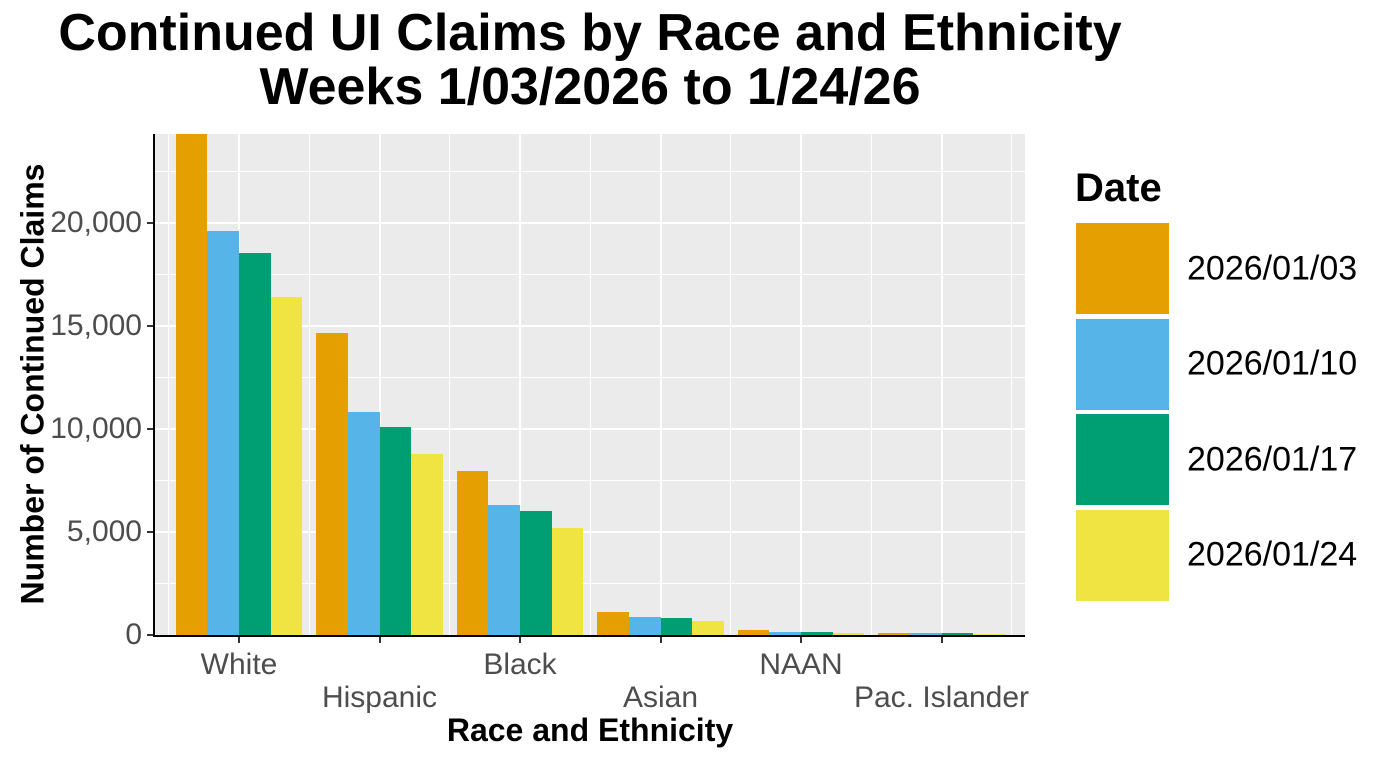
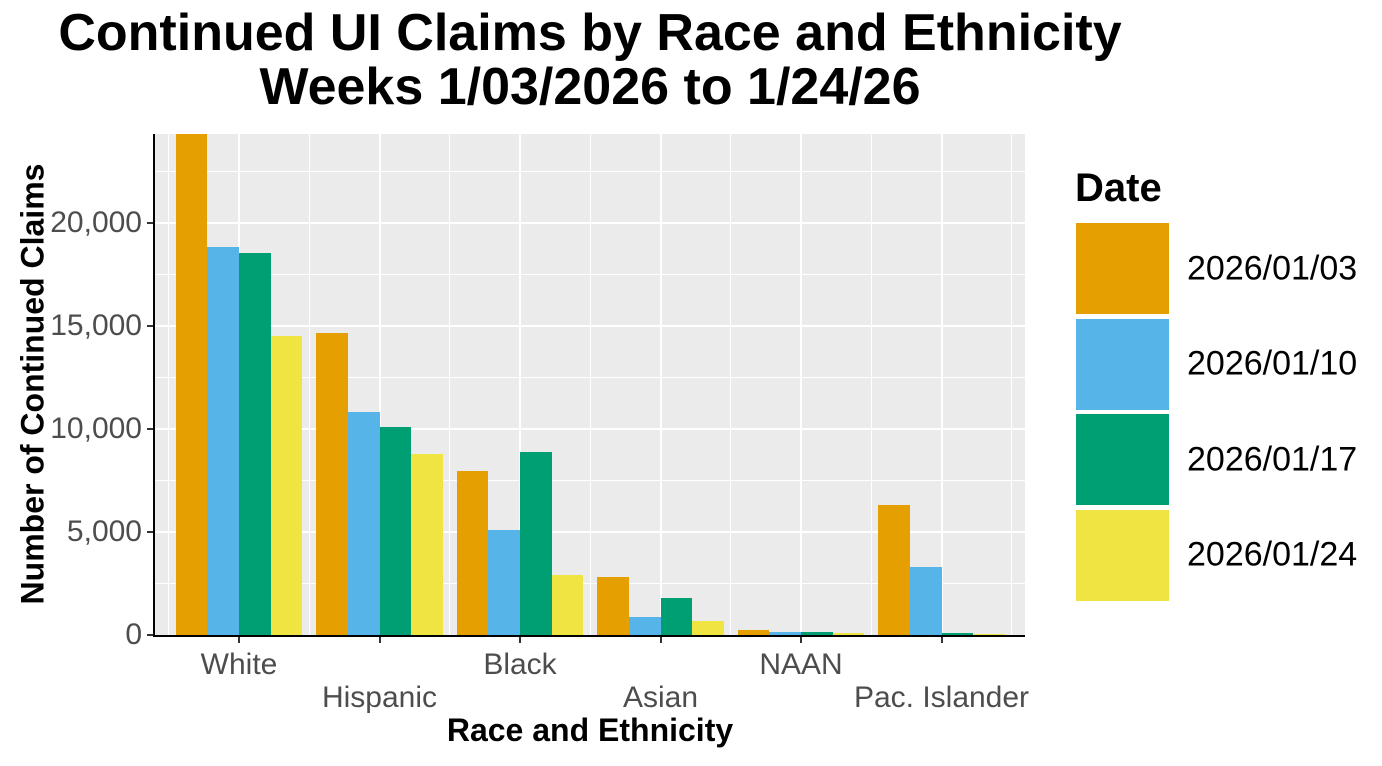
2026/01/10/White: 19600 -> 18800
2026/01/24/White: 16400 -> 14500
2026/01/10/Black: 6300 -> 5100
2026/01/17/Black: 6000 -> 8900
2026/01/24/Black: 5200 -> 2900
2026/01/03/Asian: 1100 -> 2800
2026/01/17/Asian: 800 -> 1800
2026/01/03/Pac. Islander: 100 -> 6300
2026/01/10/Pac. Islander: 100 -> 3300
